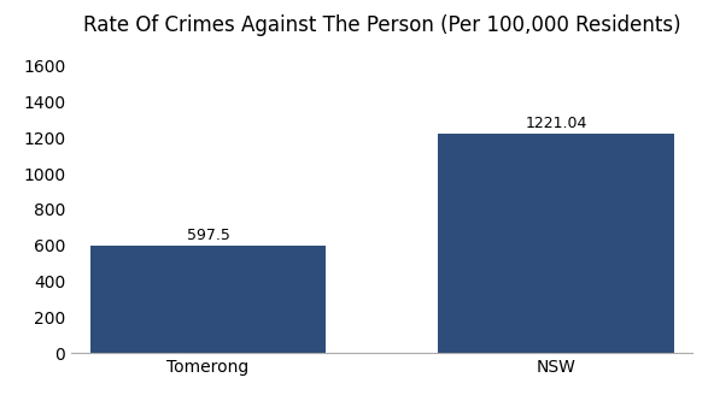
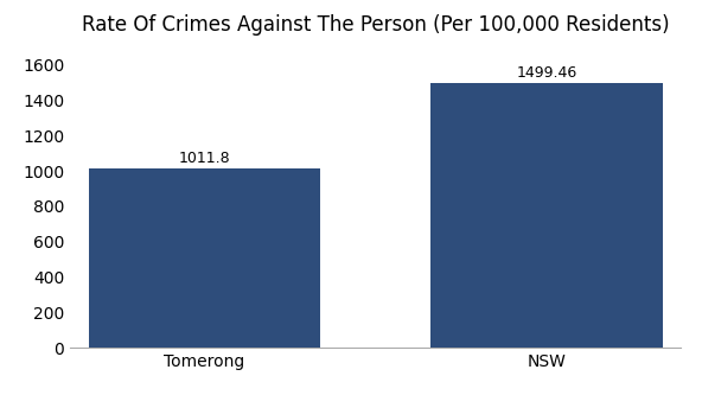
Tomerong: 597.5 -> 1011.8
NSW: 1221.04 -> 1499.46
